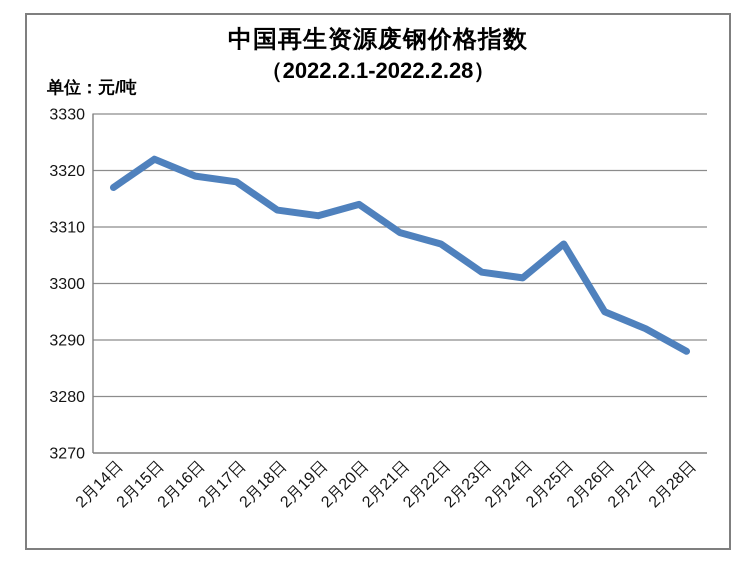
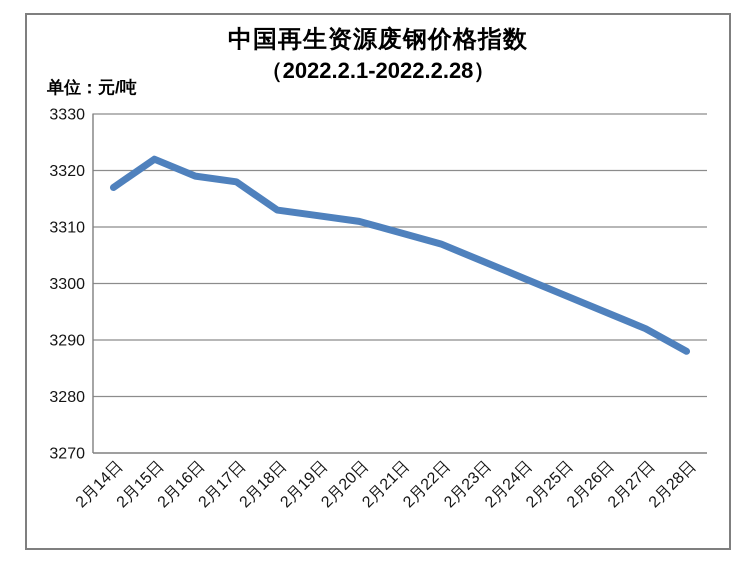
2月20日: 3314 -> 3311
2月23日: 3302 -> 3304
2月25日: 3307 -> 3298
